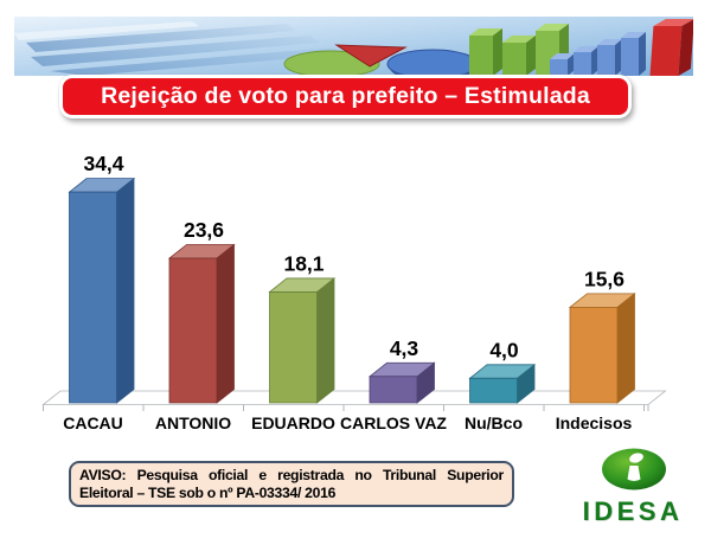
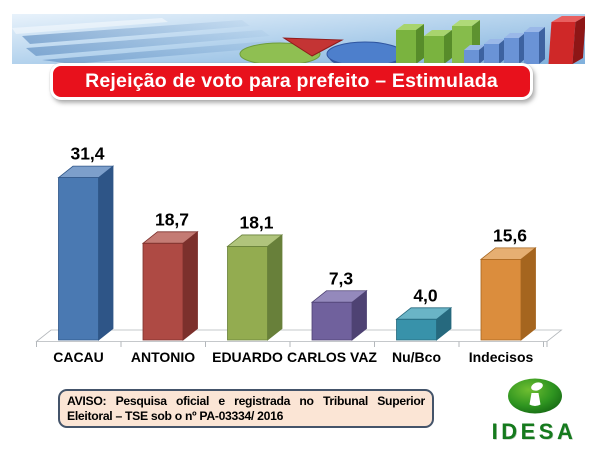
CACAU: 34,4 -> 31,4
ANTONIO: 23,6 -> 18,7
CARLOS VAZ: 4,3 -> 7,3
